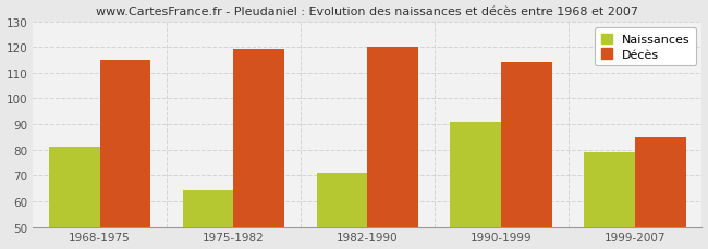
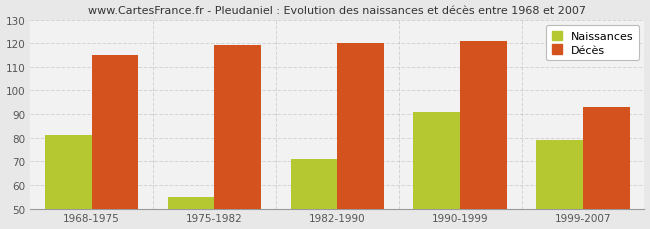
Naissances/1975-1982: 64 -> 55
Décès/1990-1999: 114 -> 121
Décès/1999-2007: 85 -> 93
